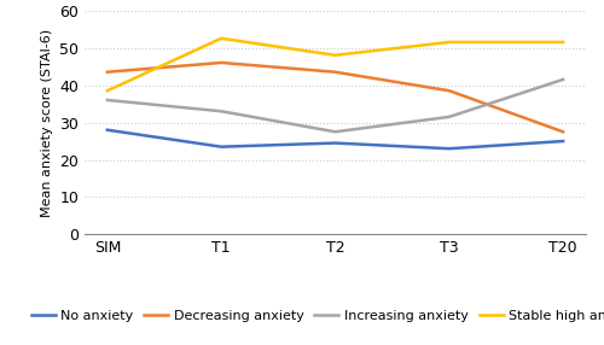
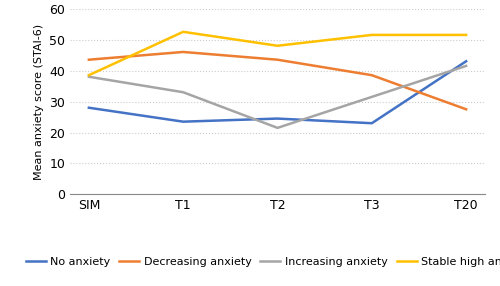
Increasing anxiety/SIM: 36.0 -> 38.0
Increasing anxiety/T2: 27.5 -> 21.5
No anxiety/T20: 25.0 -> 43.0
